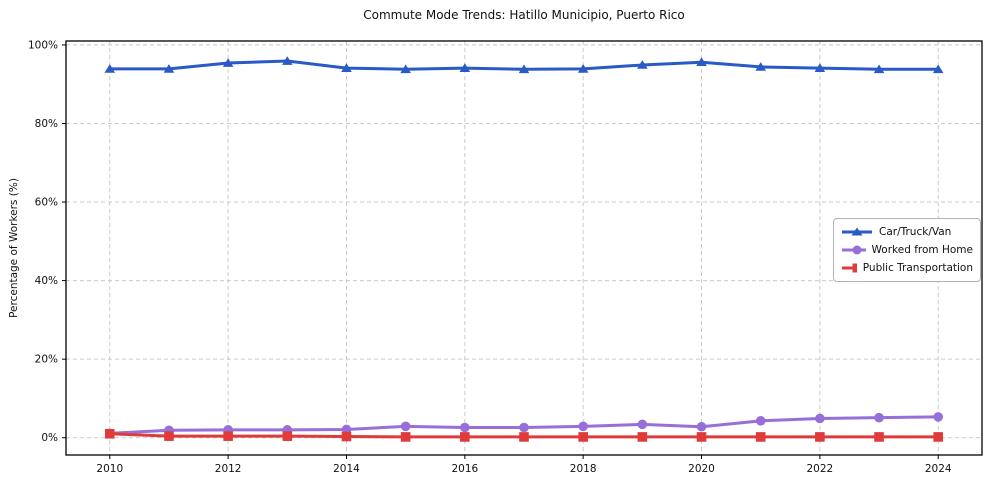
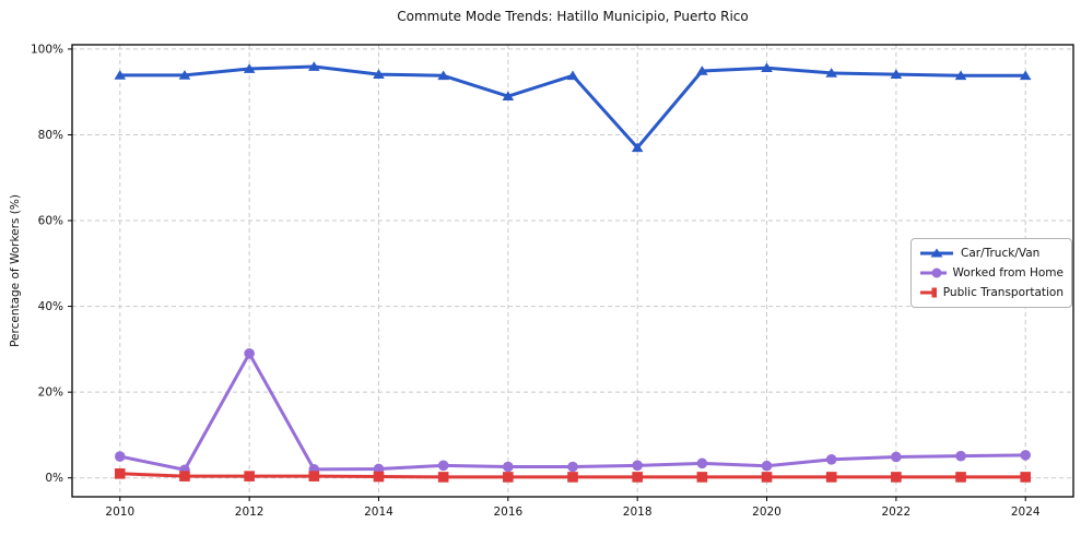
Worked from Home/2010: 1% -> 5%
Worked from Home/2012: 2% -> 29%
Car/Truck/Van/2016: 94% -> 89%
Car/Truck/Van/2018: 94% -> 77%
